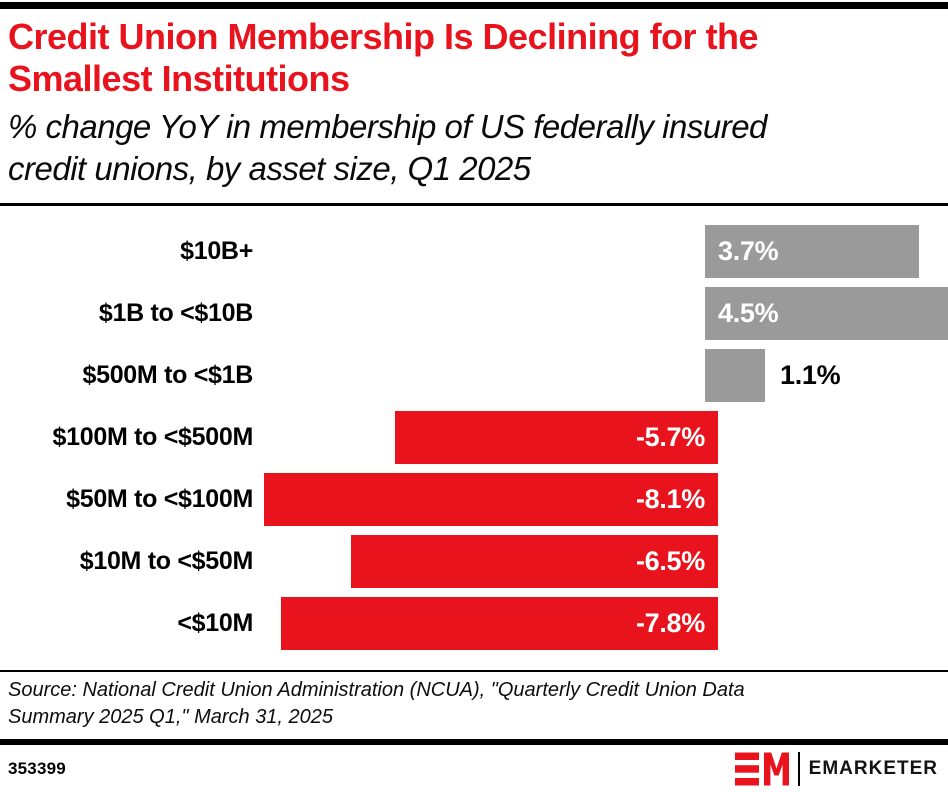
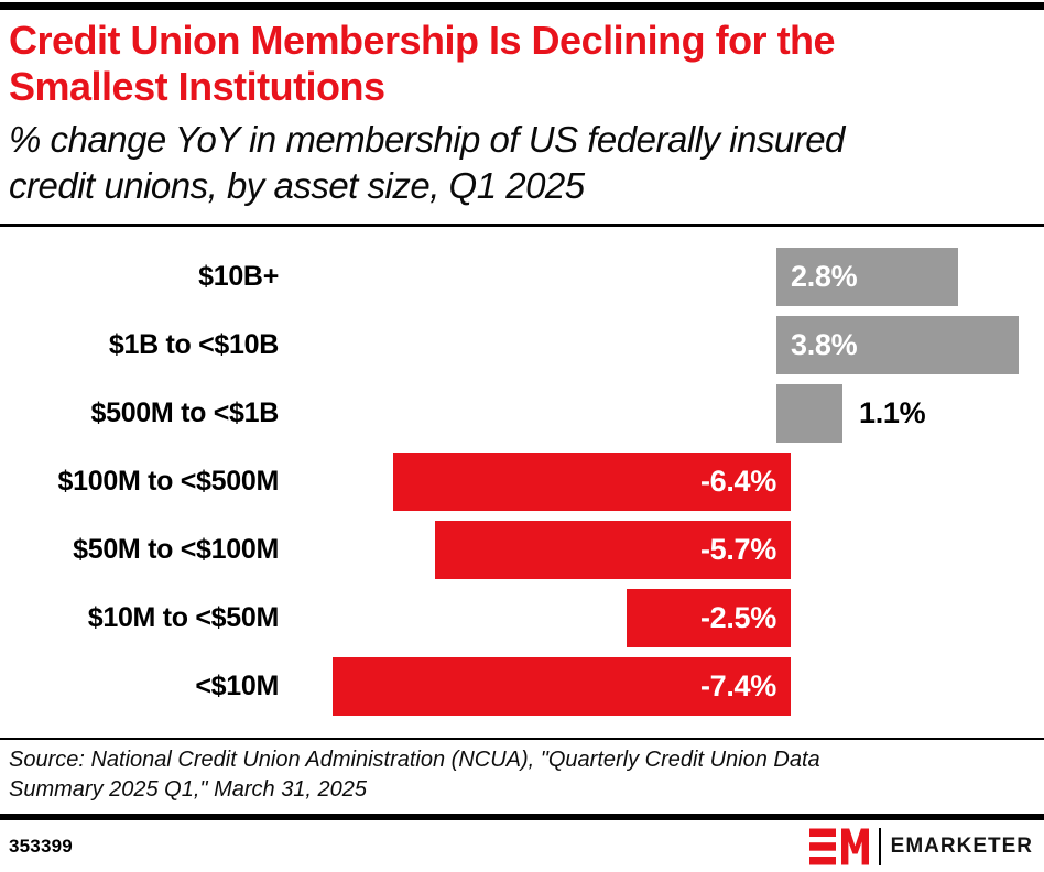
$10B+: 3.7% -> 2.8%
$1B to <$10B: 4.5% -> 3.8%
$100M to <$500M: -5.7% -> -6.4%
$50M to <$100M: -8.1% -> -5.7%
$10M to <$50M: -6.5% -> -2.5%
<$10M: -7.8% -> -7.4%
